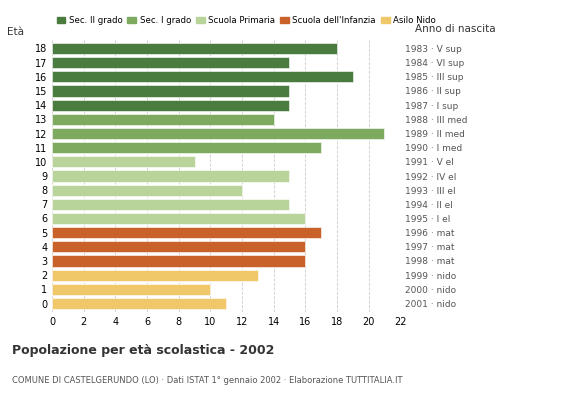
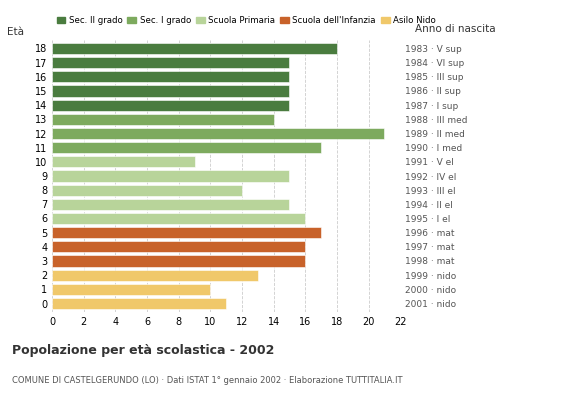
16: 19 -> 15
